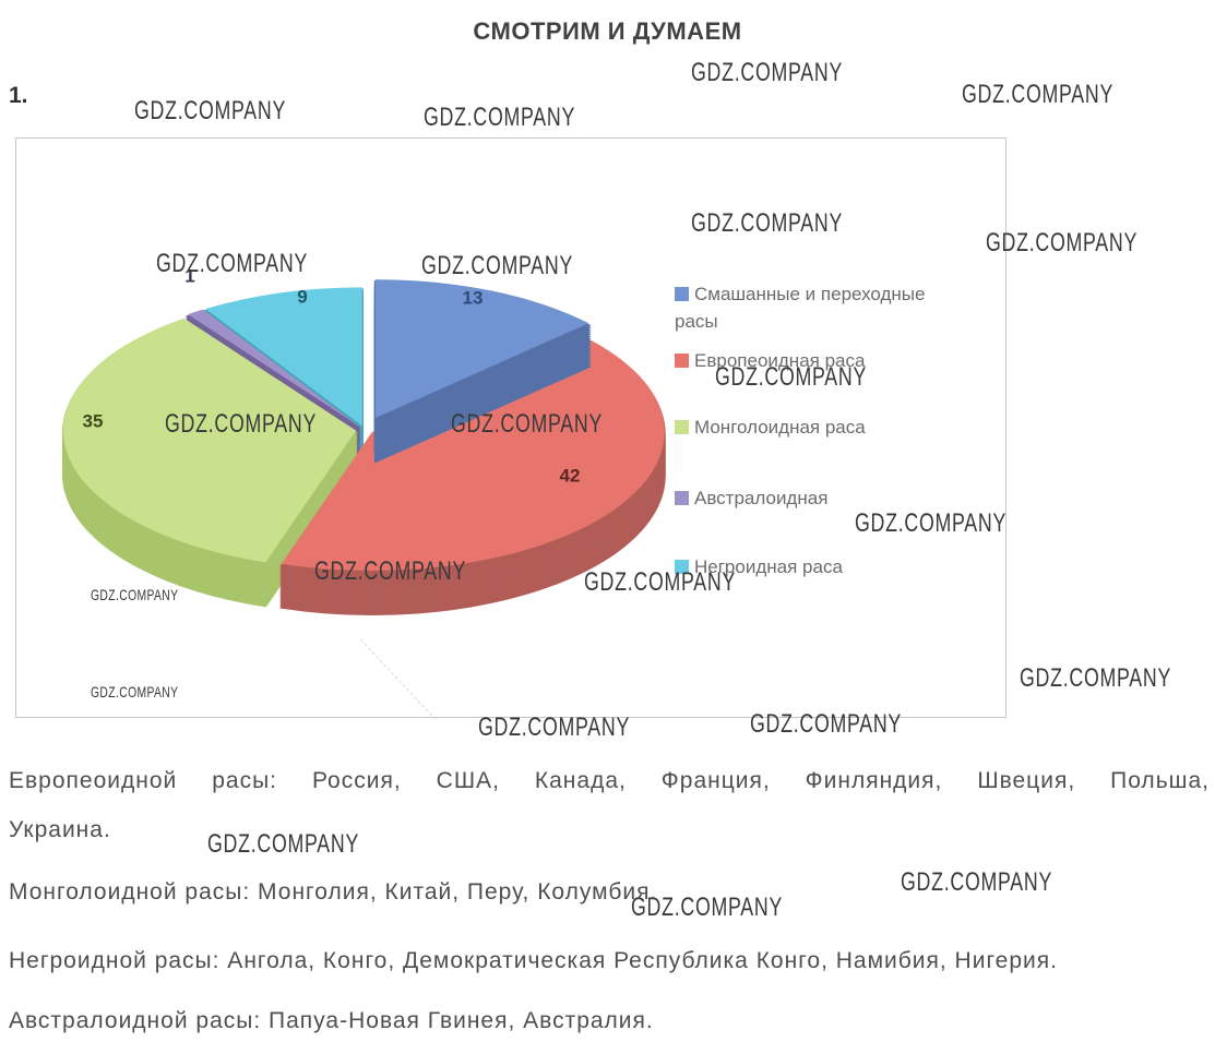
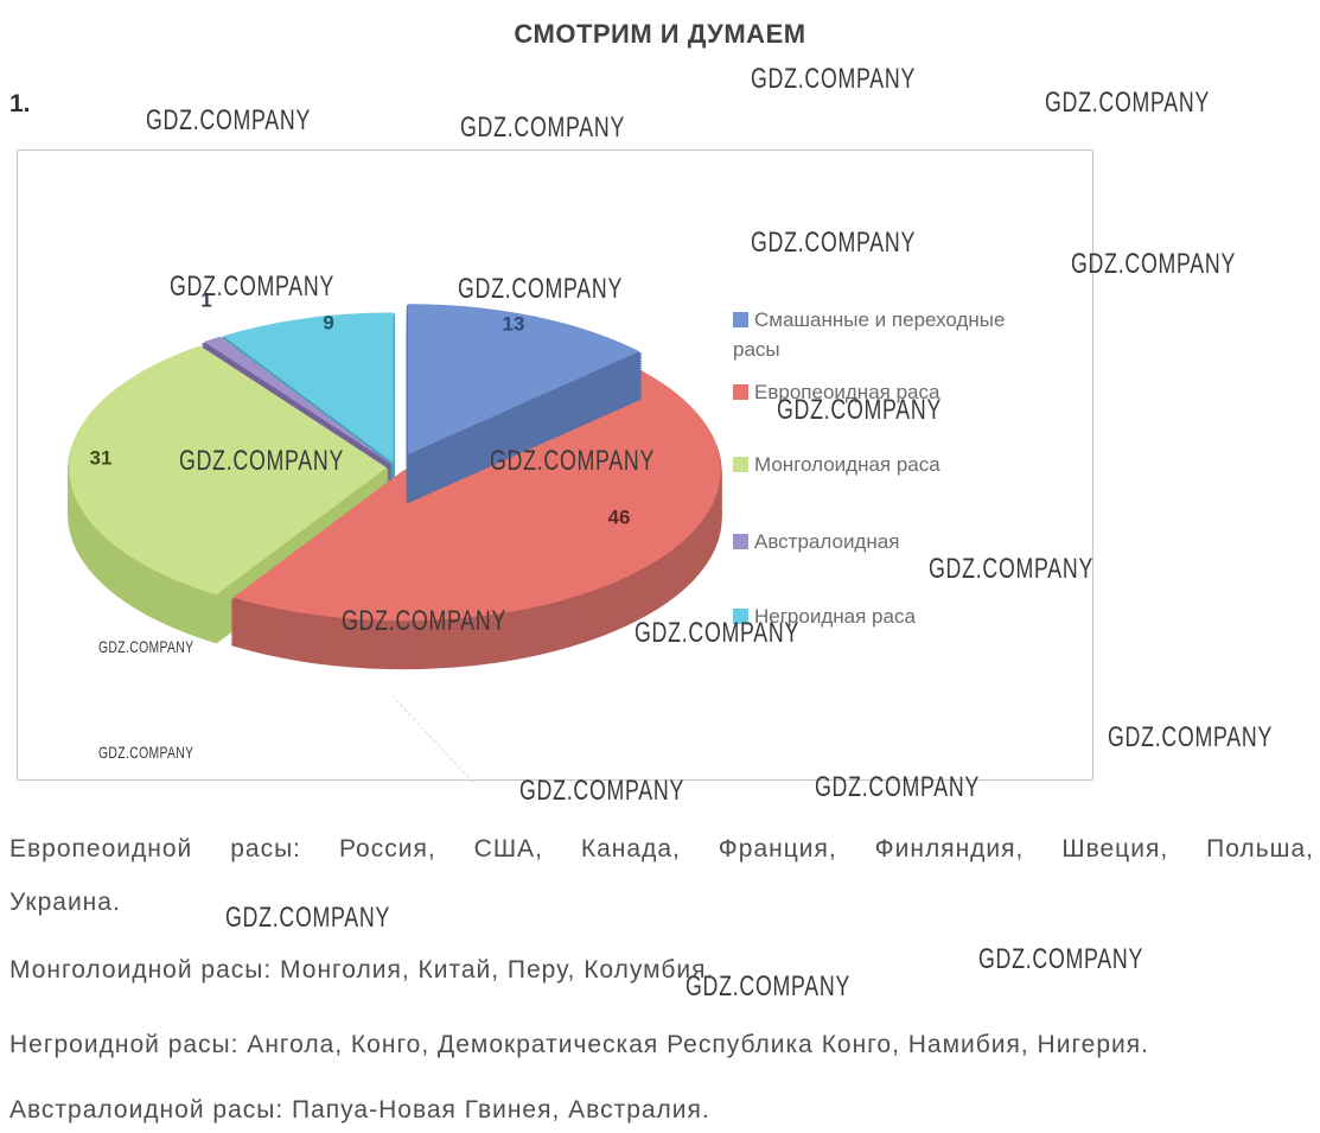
Европеоидная раса: 42 -> 46
Монголоидная раса: 35 -> 31
